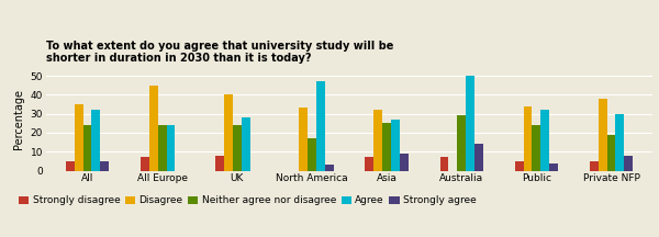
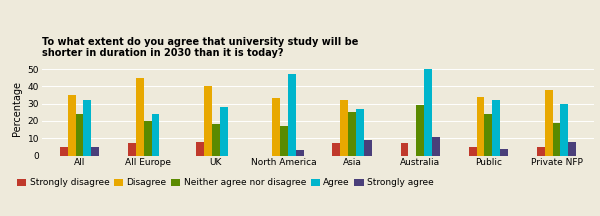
Neither agree nor disagree/All Europe: 24 -> 20
Neither agree nor disagree/UK: 24 -> 18
Strongly agree/Australia: 14 -> 11
